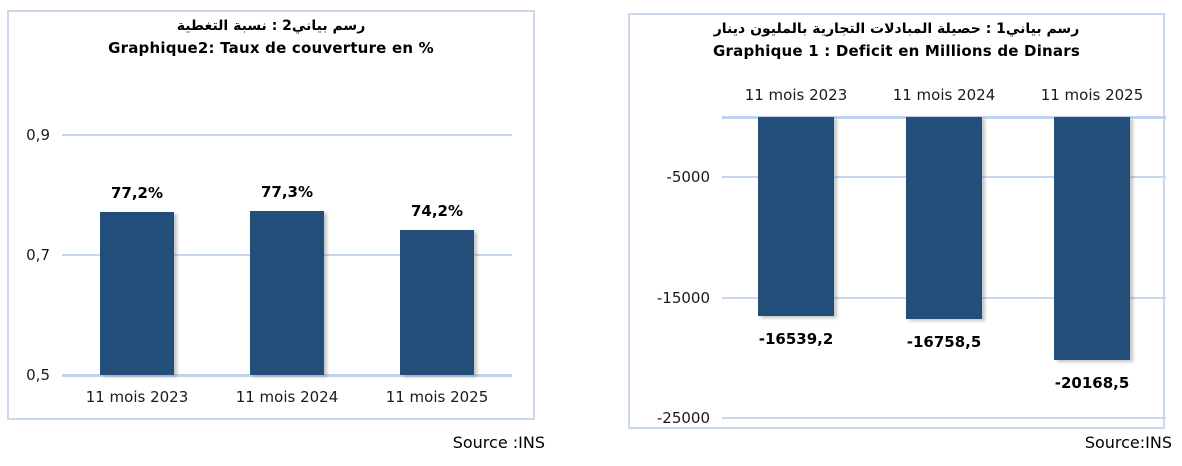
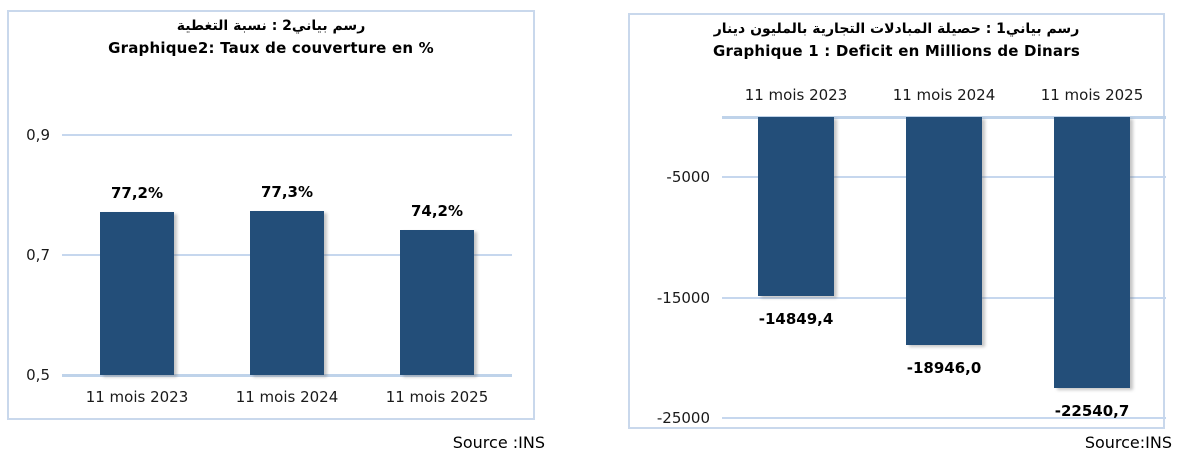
رسم بياني1 : حصيلة المبادلات التجارية بالمليون دينار/11 mois 2023: -16539,2 -> -14849,4
رسم بياني1 : حصيلة المبادلات التجارية بالمليون دينار/11 mois 2024: -16758,5 -> -18946,0
رسم بياني1 : حصيلة المبادلات التجارية بالمليون دينار/11 mois 2025: -20168,5 -> -22540,7
